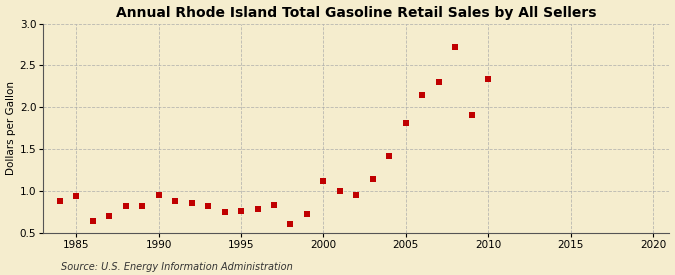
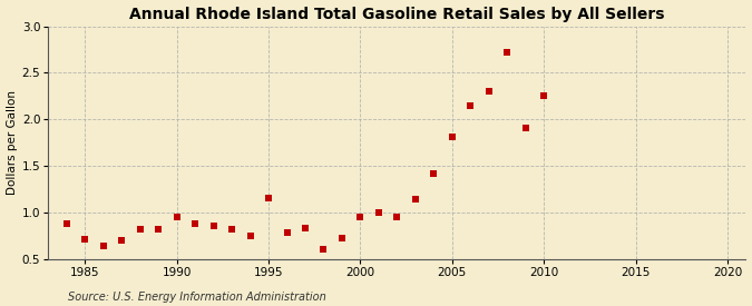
1985: 0.94 -> 0.72
1995: 0.76 -> 1.16
2000: 1.12 -> 0.96
2010: 2.34 -> 2.26
